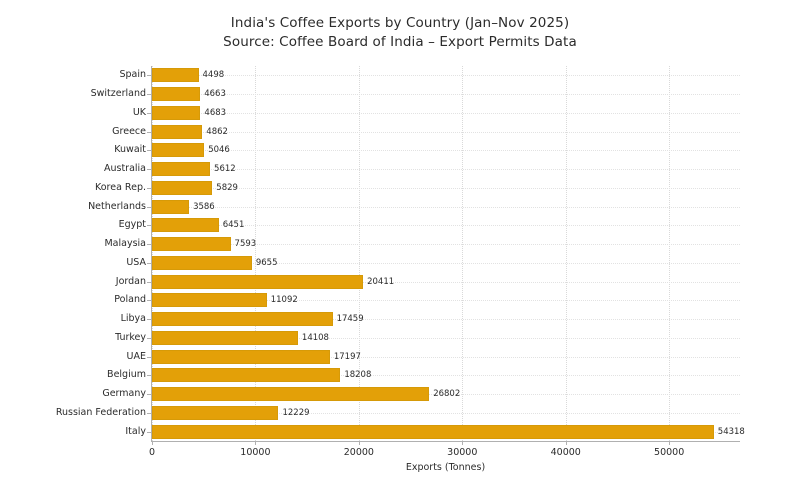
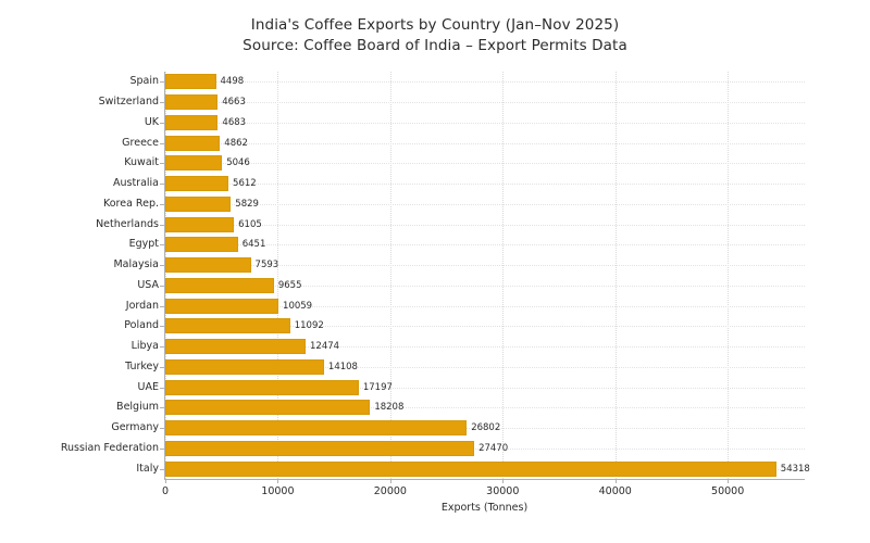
Netherlands: 3586 -> 6105
Jordan: 20411 -> 10059
Libya: 17459 -> 12474
Russian Federation: 12229 -> 27470
